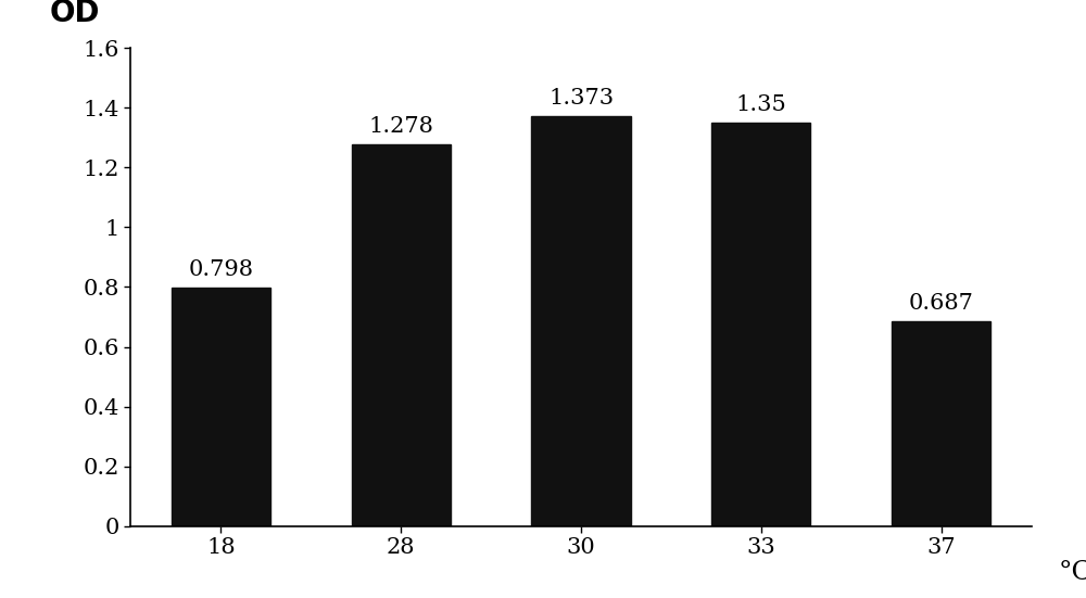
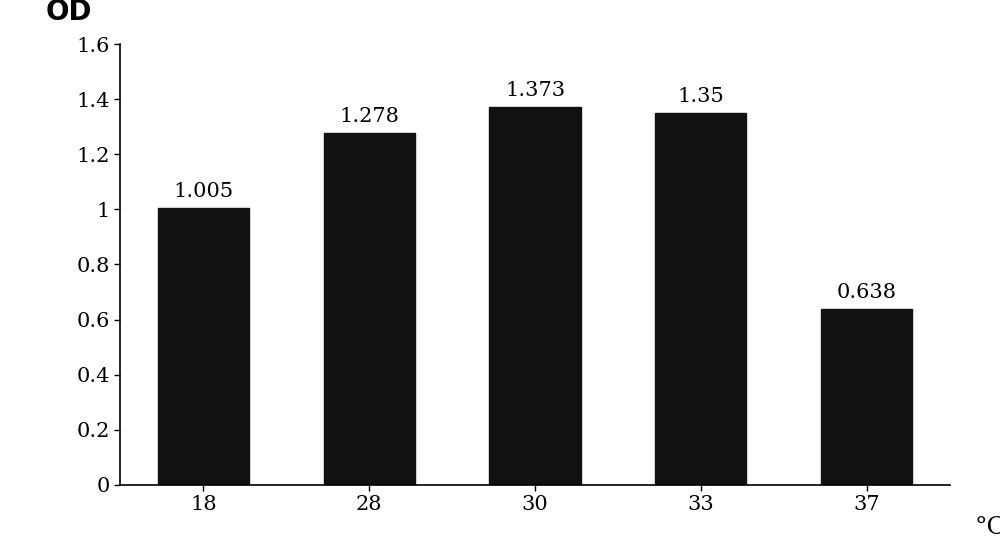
18: 0.798 -> 1.005
37: 0.687 -> 0.638
